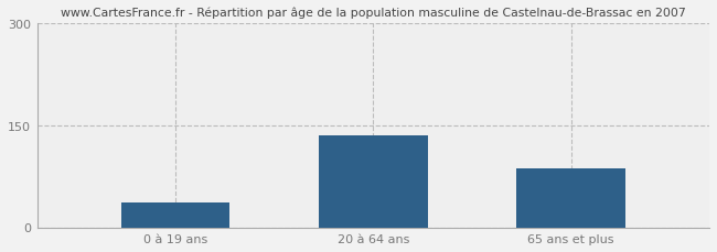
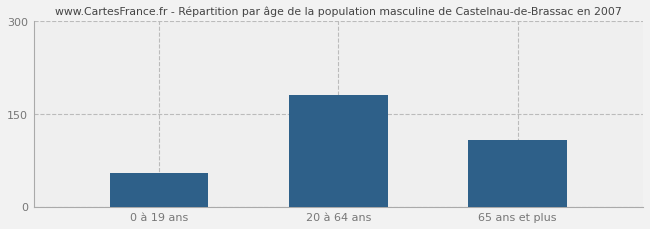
0 à 19 ans: 36 -> 55
20 à 64 ans: 136 -> 180
65 ans et plus: 86 -> 108
